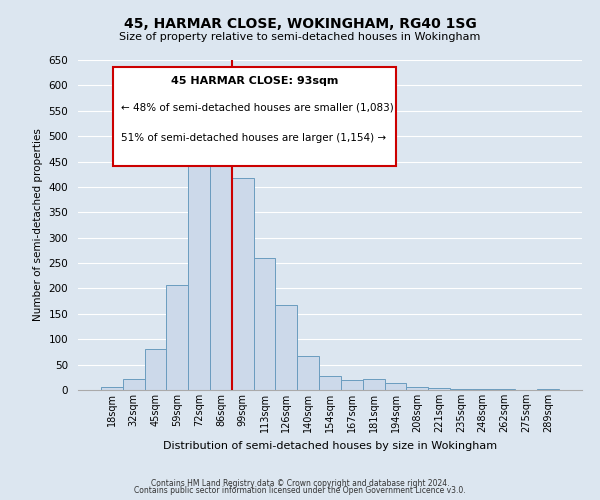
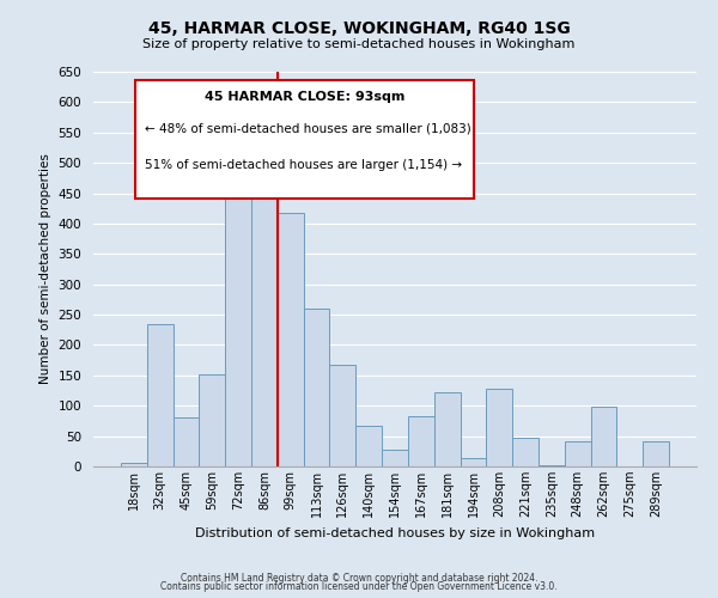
32sqm: 22 -> 234
59sqm: 207 -> 152
167sqm: 20 -> 82
181sqm: 21 -> 122
208sqm: 5 -> 128
221sqm: 3 -> 48
248sqm: 1 -> 42
262sqm: 1 -> 98
289sqm: 2 -> 42
